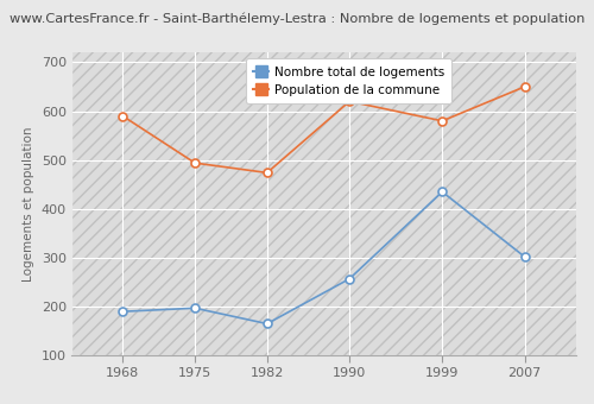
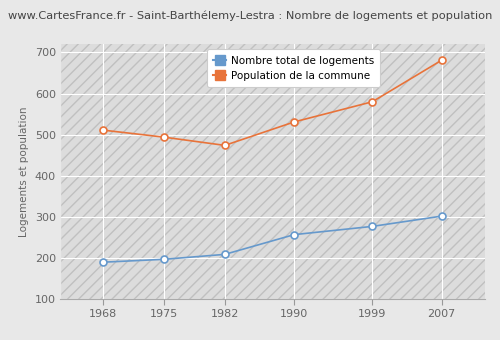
Population de la commune/1968: 590 -> 511
Nombre total de logements/1982: 165 -> 209
Population de la commune/1990: 620 -> 531
Nombre total de logements/1999: 435 -> 277
Population de la commune/2007: 650 -> 681
